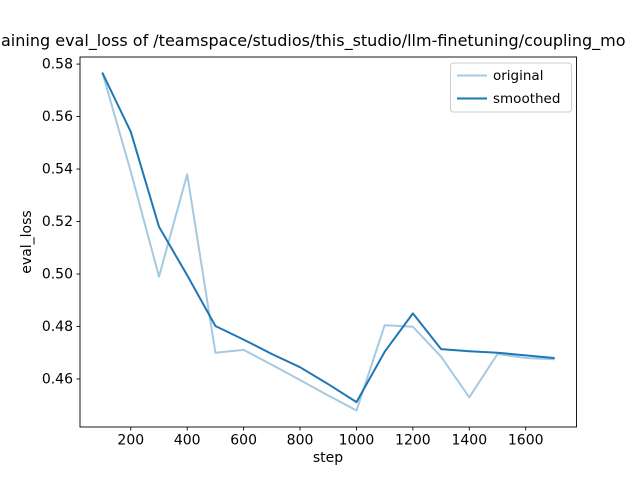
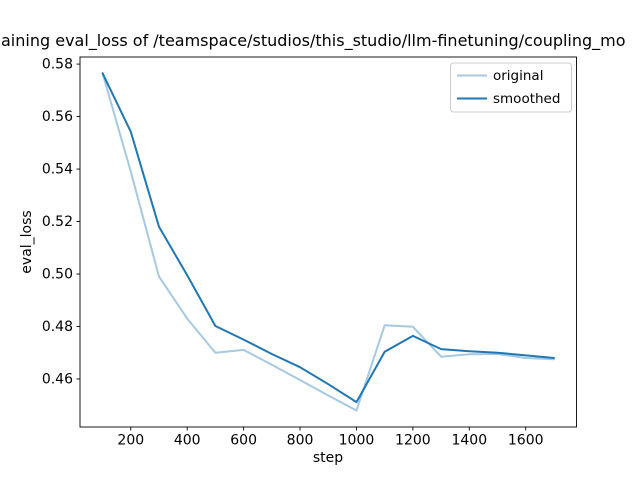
original/400: 0.538 -> 0.483
smoothed/1200: 0.485 -> 0.476
original/1400: 0.453 -> 0.469
